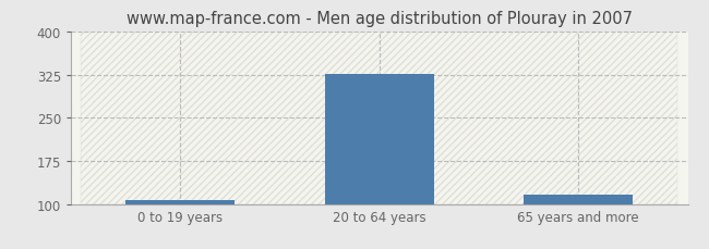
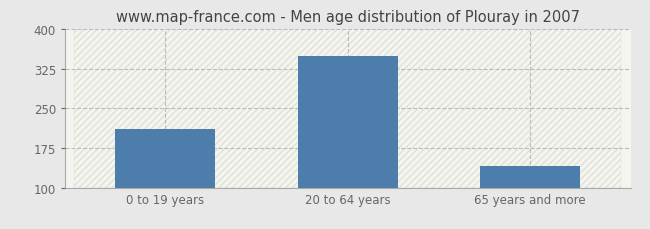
0 to 19 years: 107 -> 210
20 to 64 years: 326 -> 348
65 years and more: 117 -> 140
